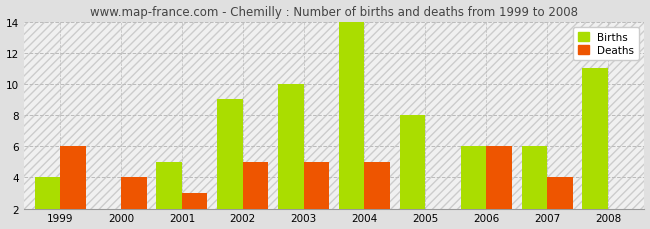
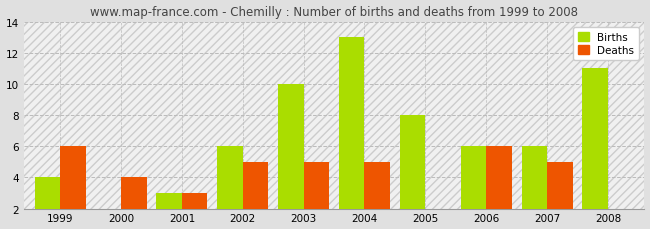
Births/2001: 5 -> 3
Births/2002: 9 -> 6
Births/2004: 14 -> 13
Deaths/2007: 4 -> 5
